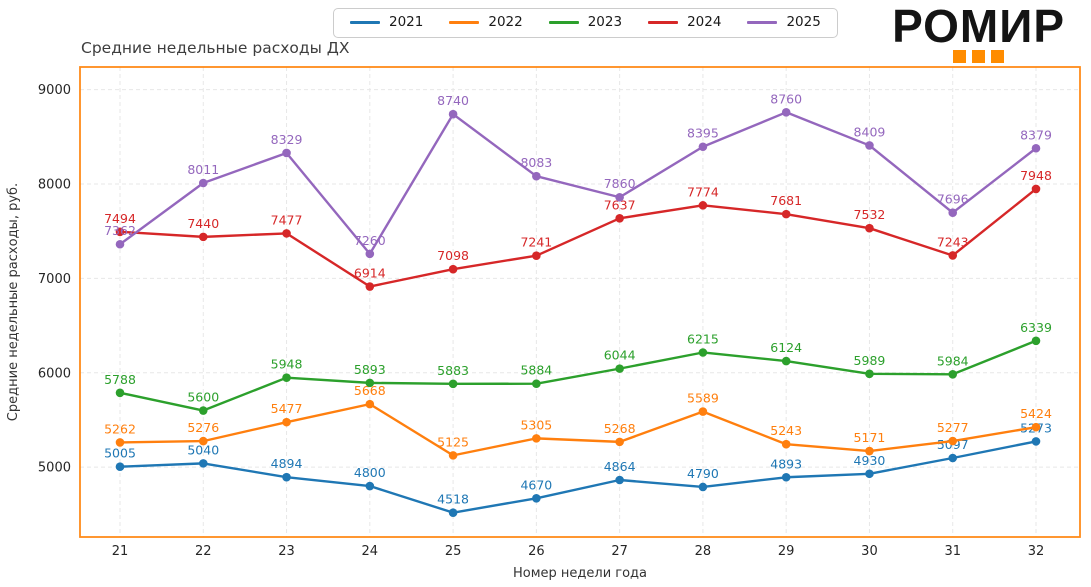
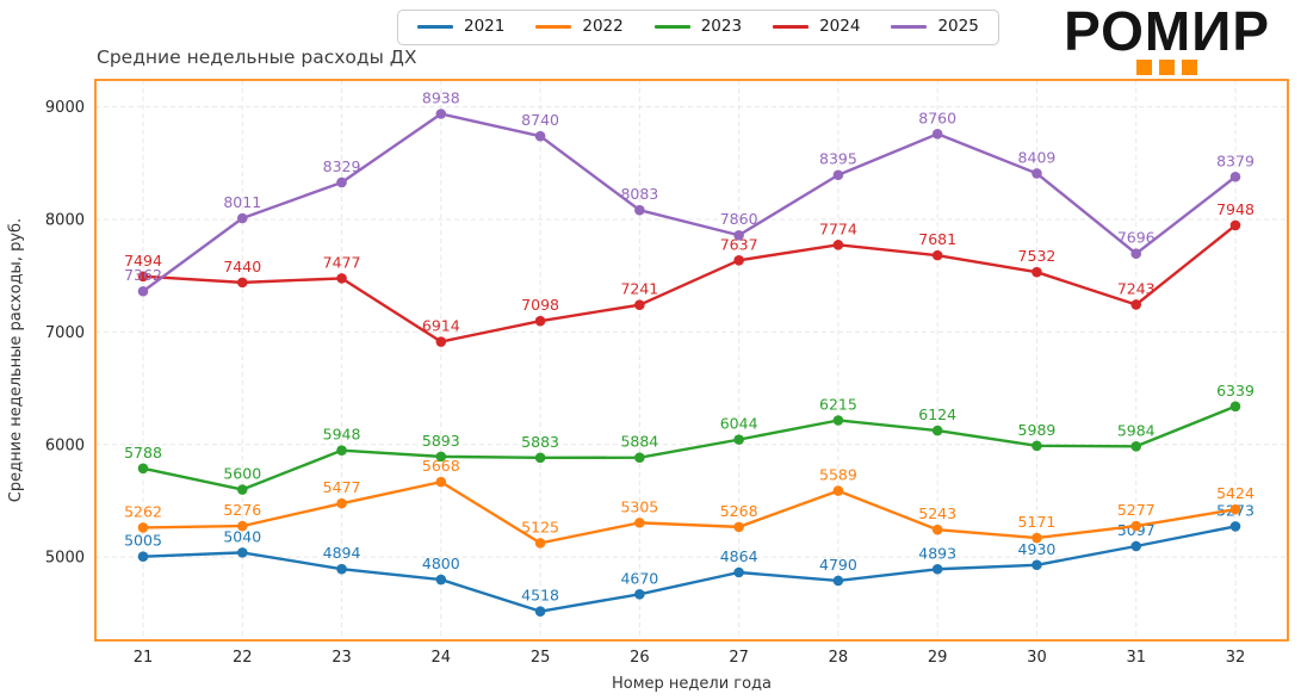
2025/24: 7260 -> 8938
